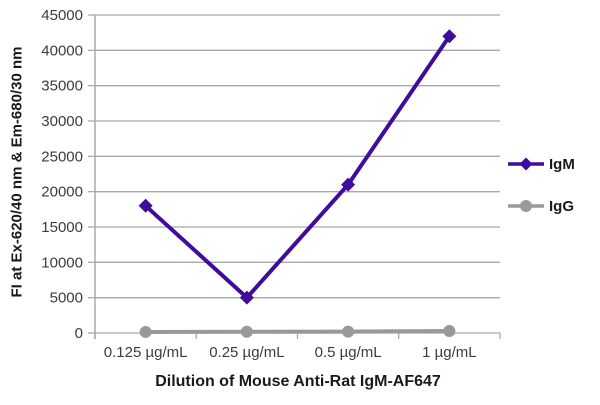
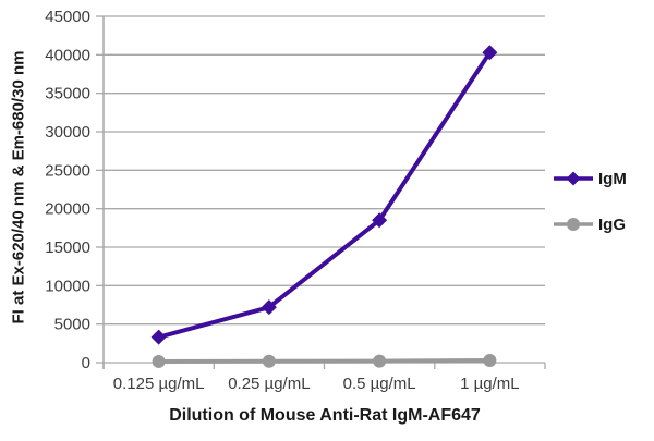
IgM/0.125 µg/mL: 18000 -> 3000
IgM/0.25 µg/mL: 5000 -> 7000
IgM/0.5 µg/mL: 21000 -> 18000
IgM/1 µg/mL: 42000 -> 40000
